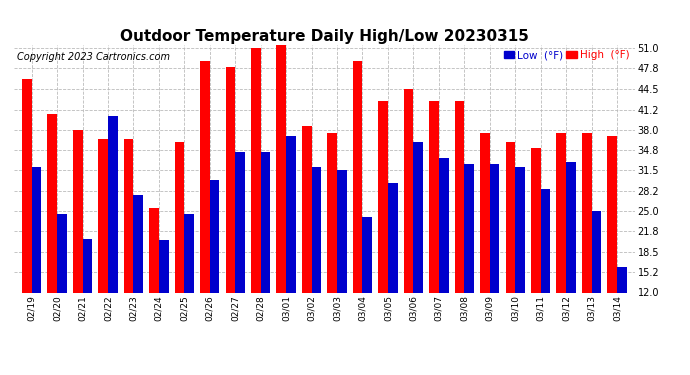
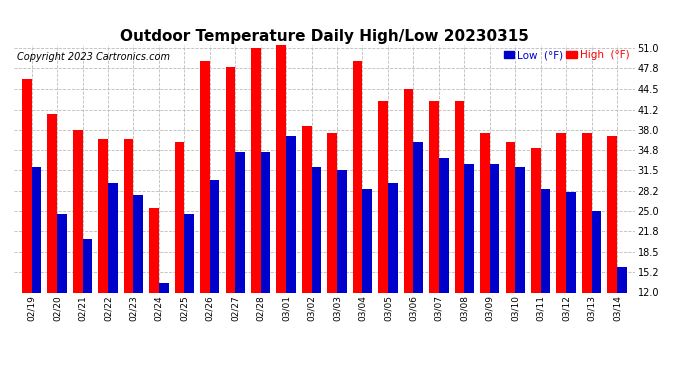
Low (°F)/02/22: 40.2 -> 29.5
Low (°F)/02/24: 20.4 -> 13.5
Low (°F)/03/04: 24.0 -> 28.5
Low (°F)/03/12: 32.8 -> 28.0
